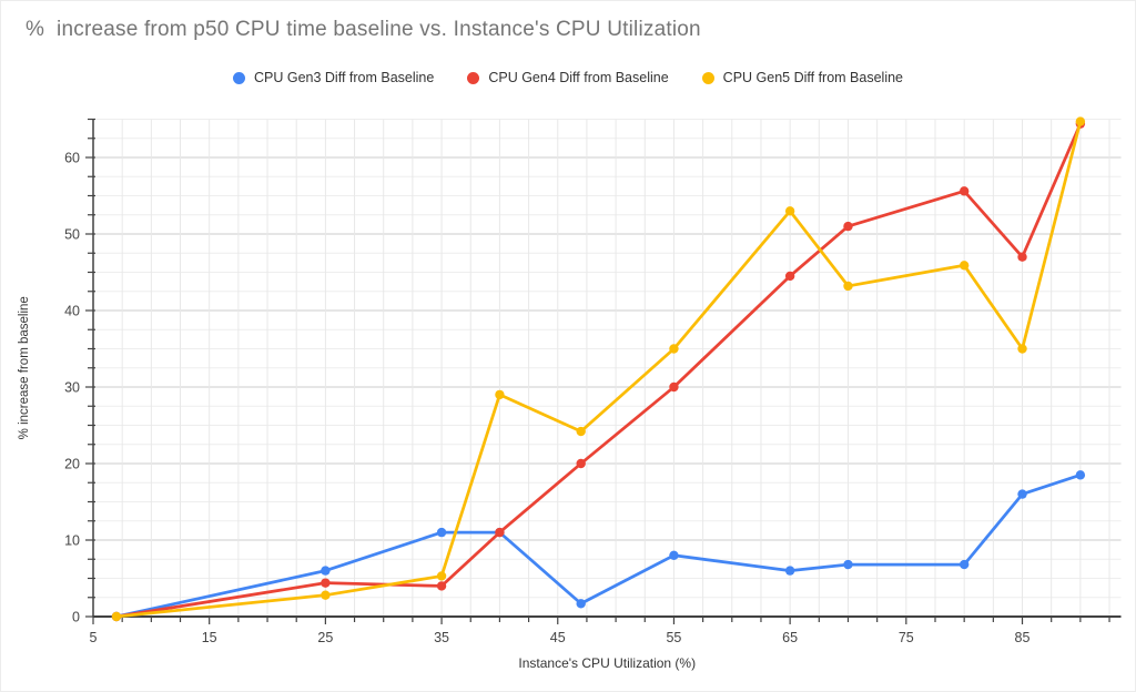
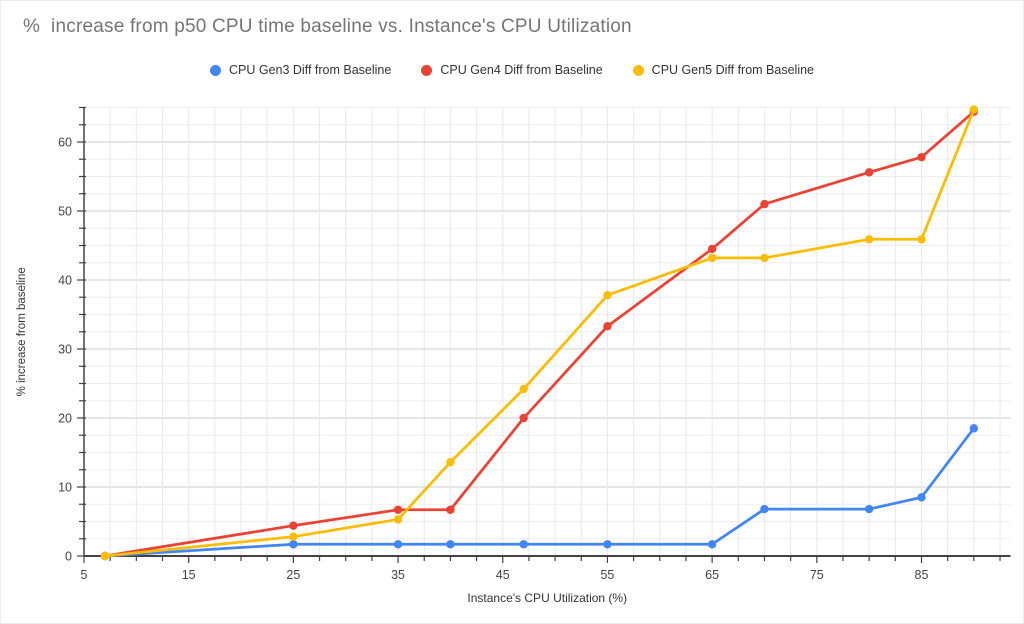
CPU Gen3 Diff from Baseline/25: 6 -> 2
CPU Gen3 Diff from Baseline/35: 11 -> 2
CPU Gen4 Diff from Baseline/35: 4 -> 7
CPU Gen3 Diff from Baseline/40: 11 -> 2
CPU Gen4 Diff from Baseline/40: 11 -> 7
CPU Gen5 Diff from Baseline/40: 29 -> 14
CPU Gen3 Diff from Baseline/55: 8 -> 2
CPU Gen4 Diff from Baseline/55: 30 -> 33
CPU Gen5 Diff from Baseline/55: 35 -> 38
CPU Gen3 Diff from Baseline/65: 6 -> 2
CPU Gen5 Diff from Baseline/65: 53 -> 43
CPU Gen3 Diff from Baseline/85: 16 -> 8
CPU Gen4 Diff from Baseline/85: 47 -> 58
CPU Gen5 Diff from Baseline/85: 35 -> 46
